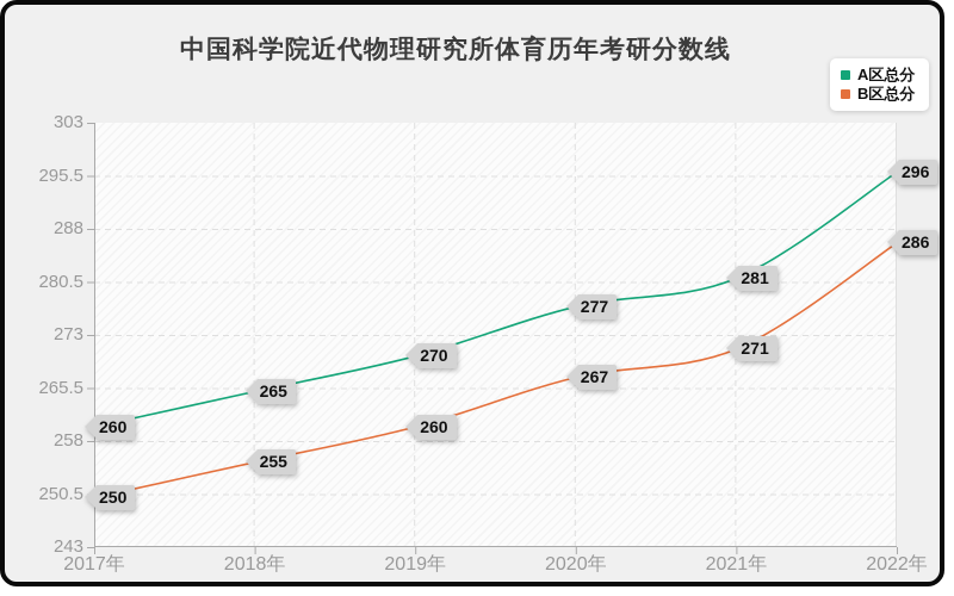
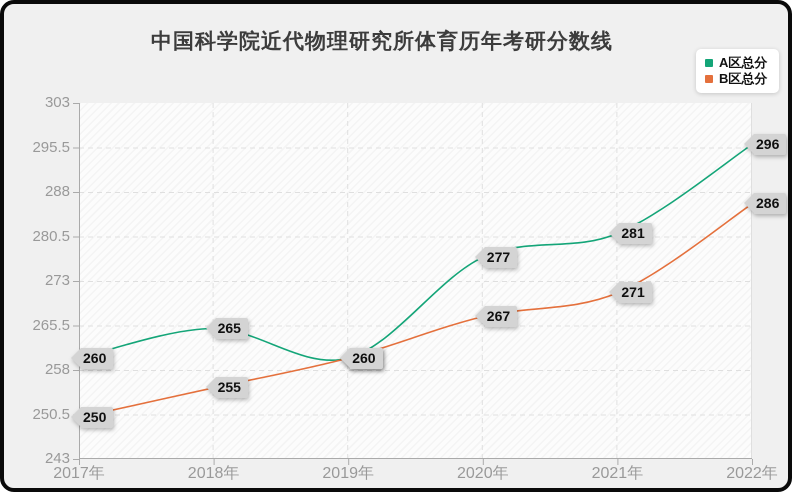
A区总分/2019年: 270 -> 260
